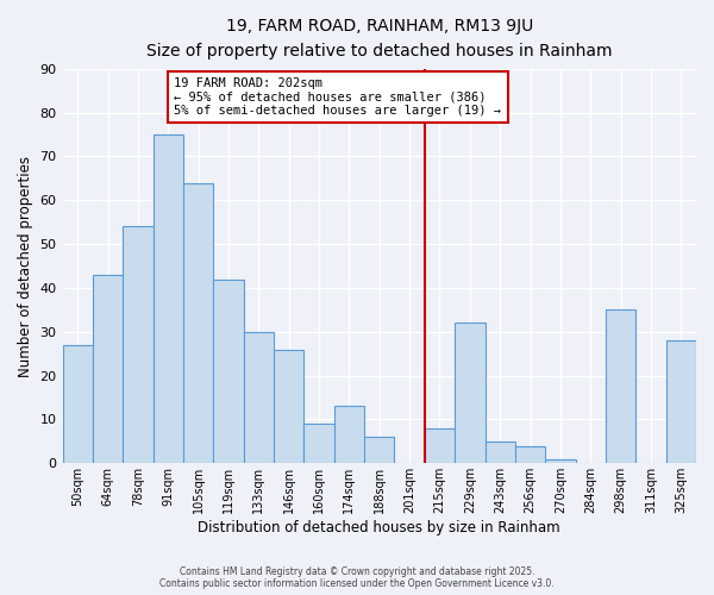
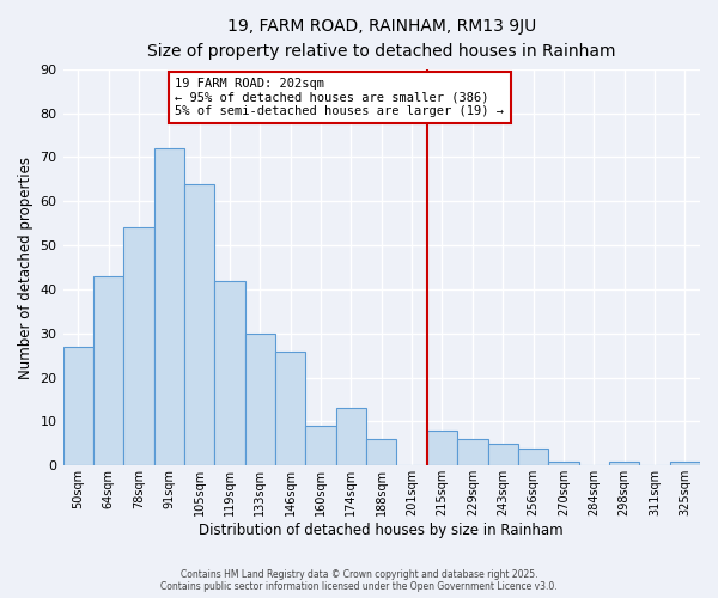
91sqm: 75 -> 72
229sqm: 32 -> 6
298sqm: 35 -> 1
325sqm: 28 -> 1
